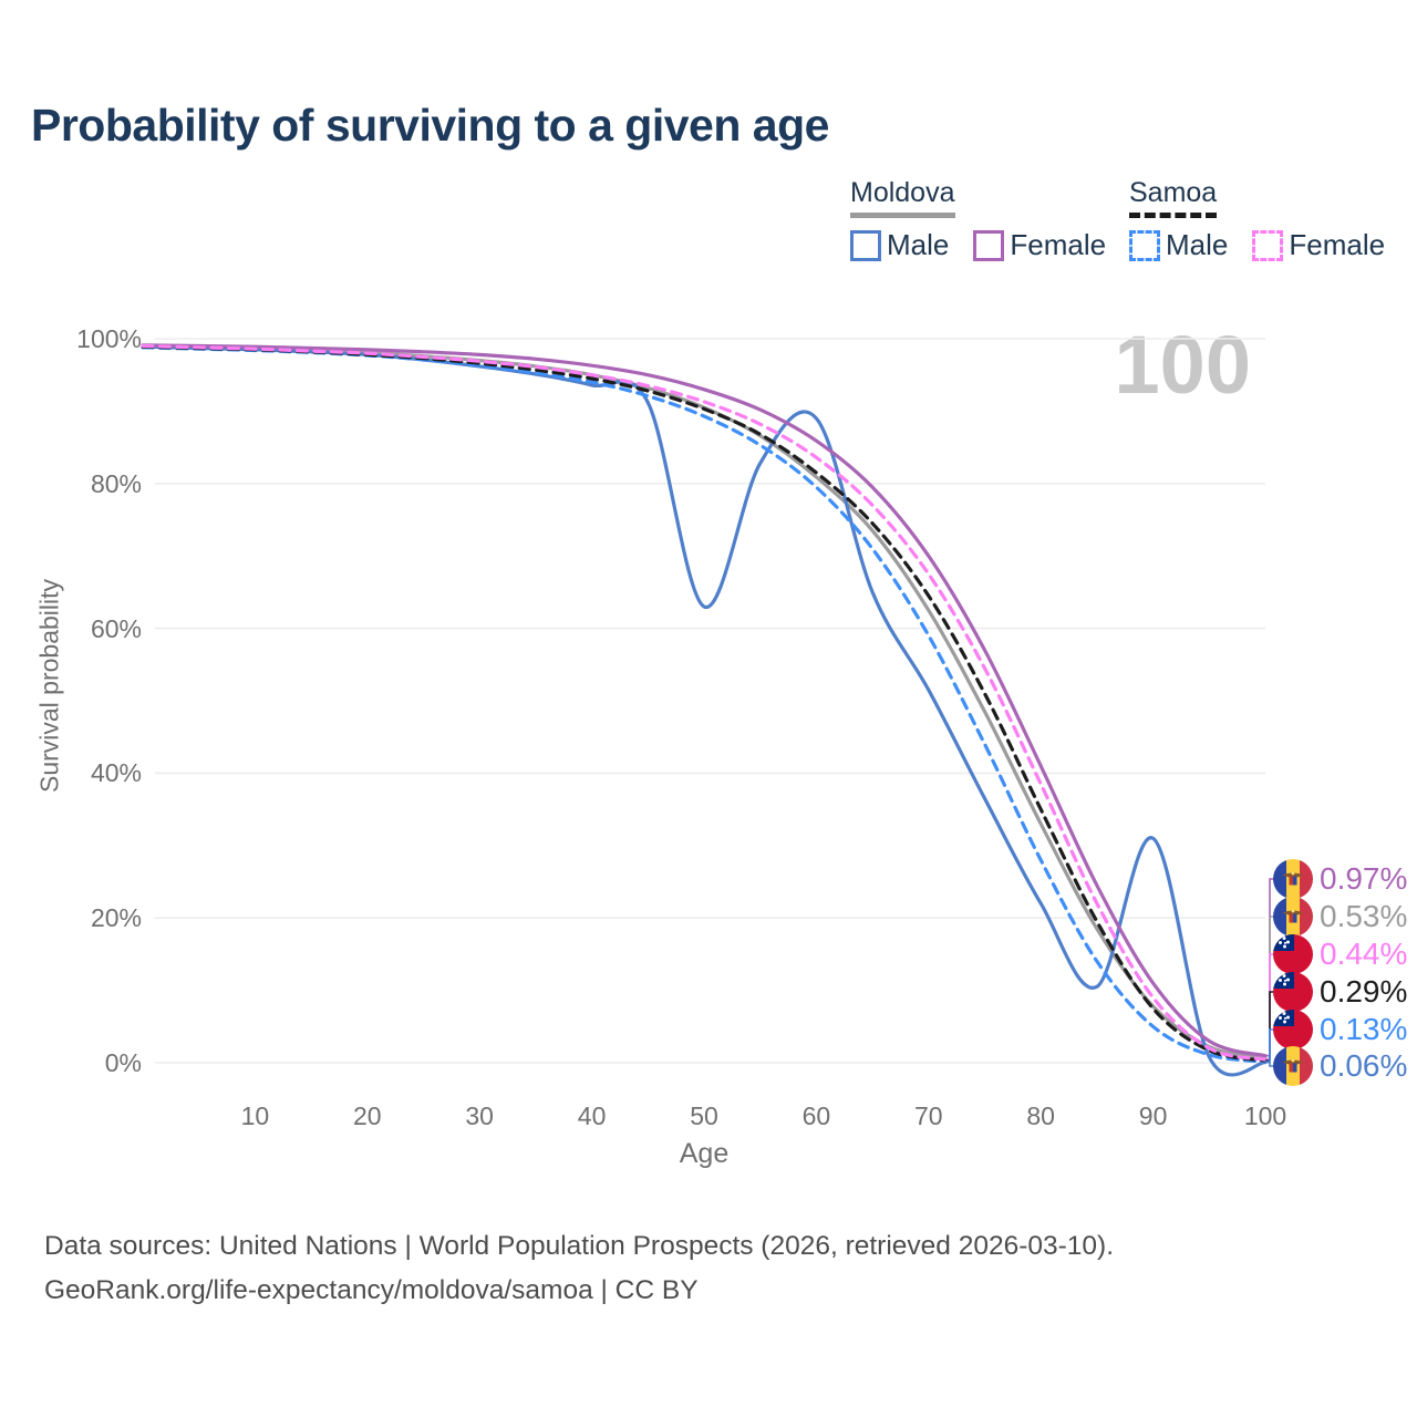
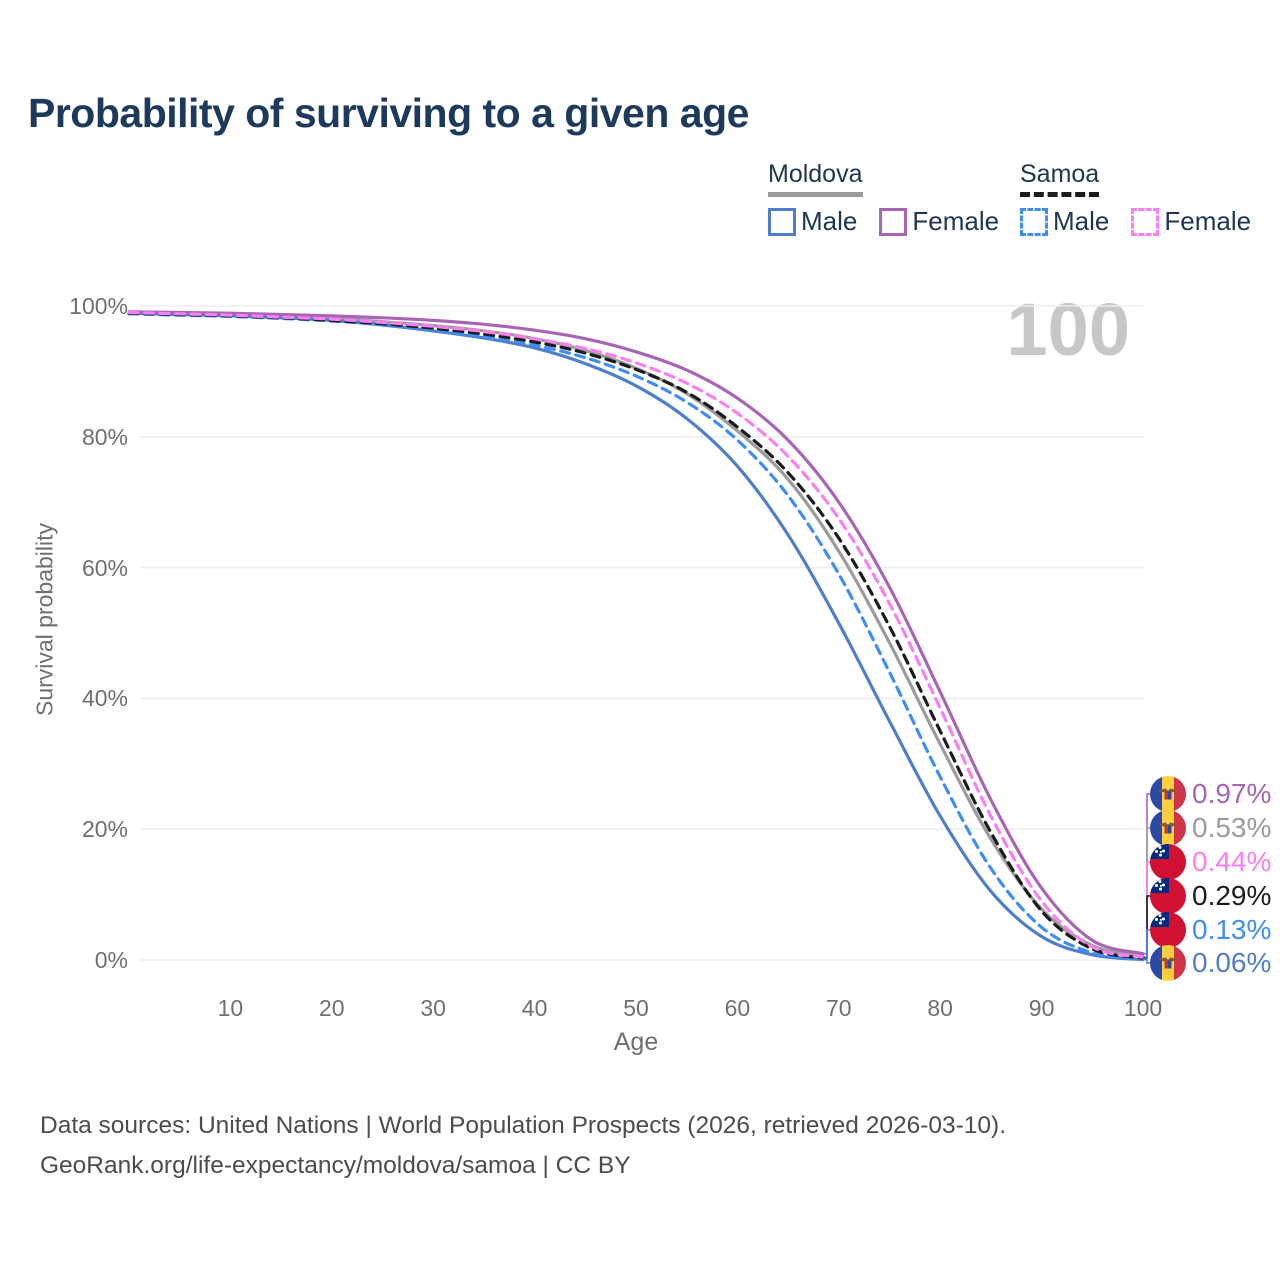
Moldova Male/50: 63% -> 88%
Moldova Male/60: 89% -> 76%
Moldova Male/90: 31% -> 4%
